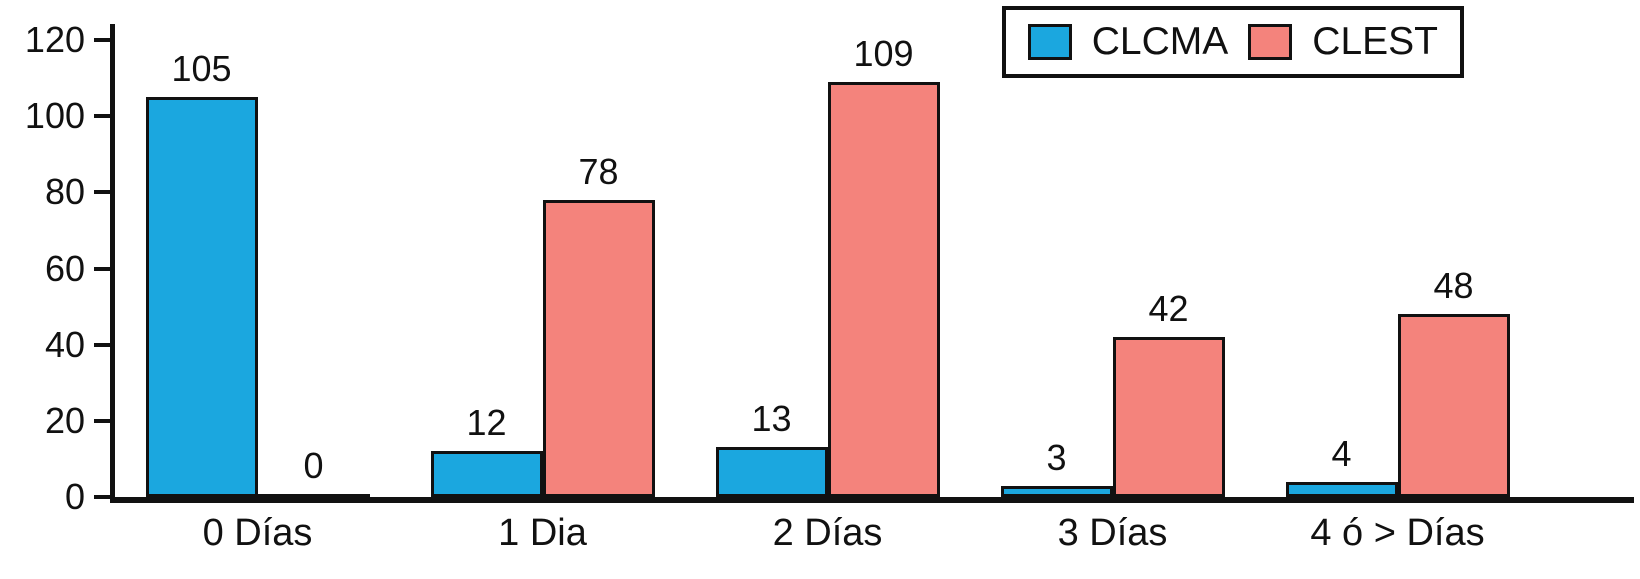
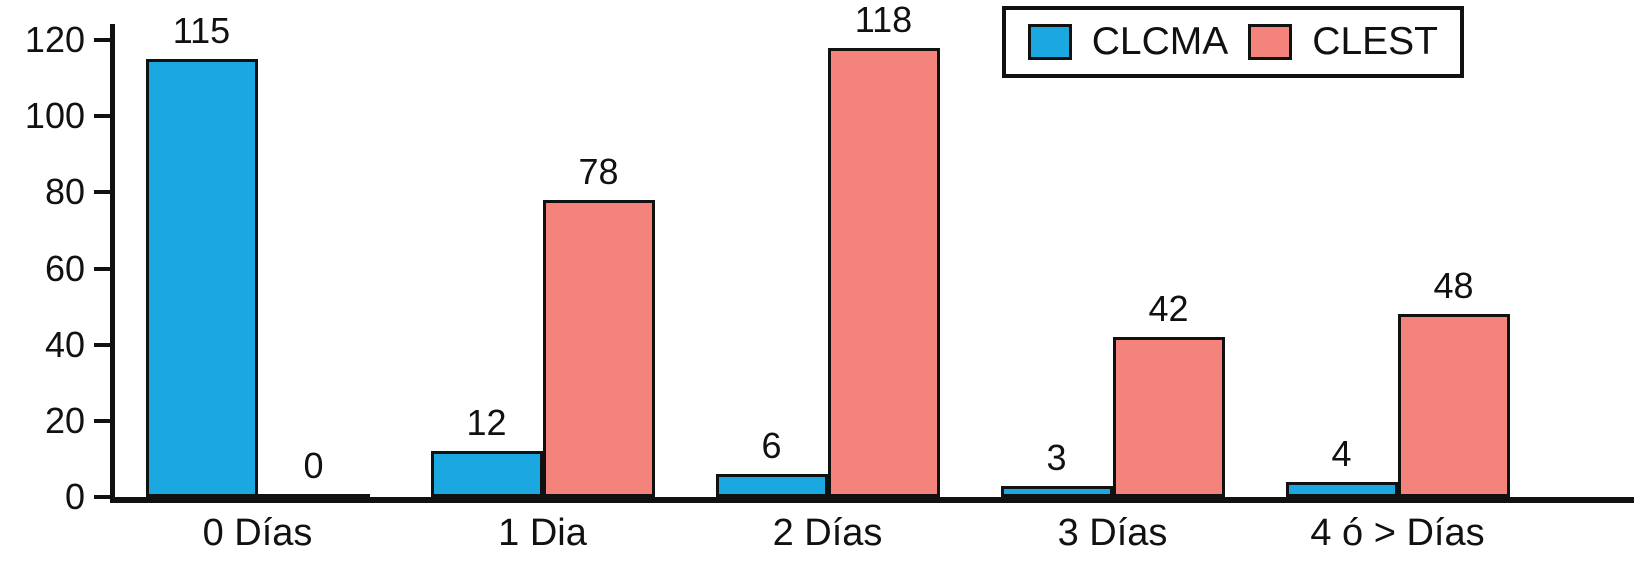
CLCMA/0 Días: 105 -> 115
CLCMA/2 Días: 13 -> 6
CLEST/2 Días: 109 -> 118
